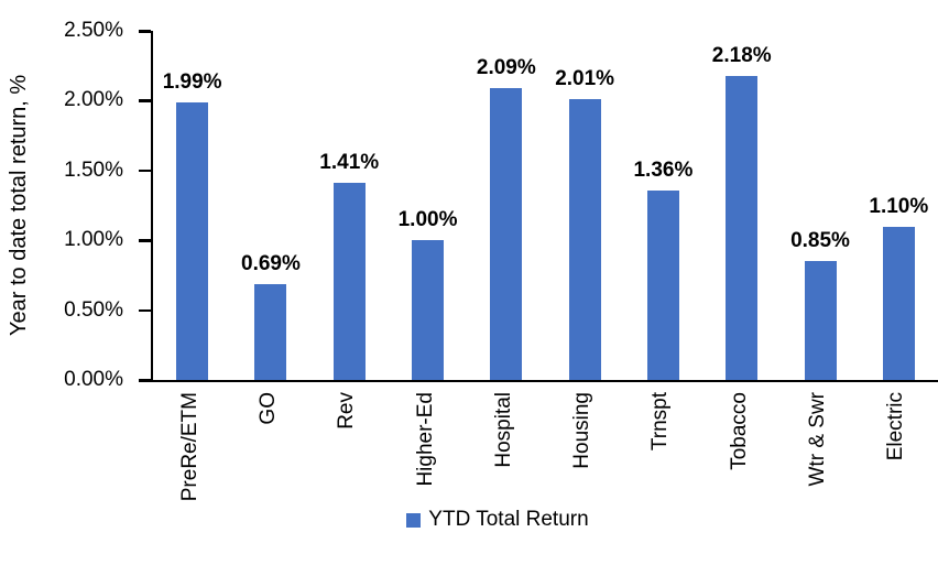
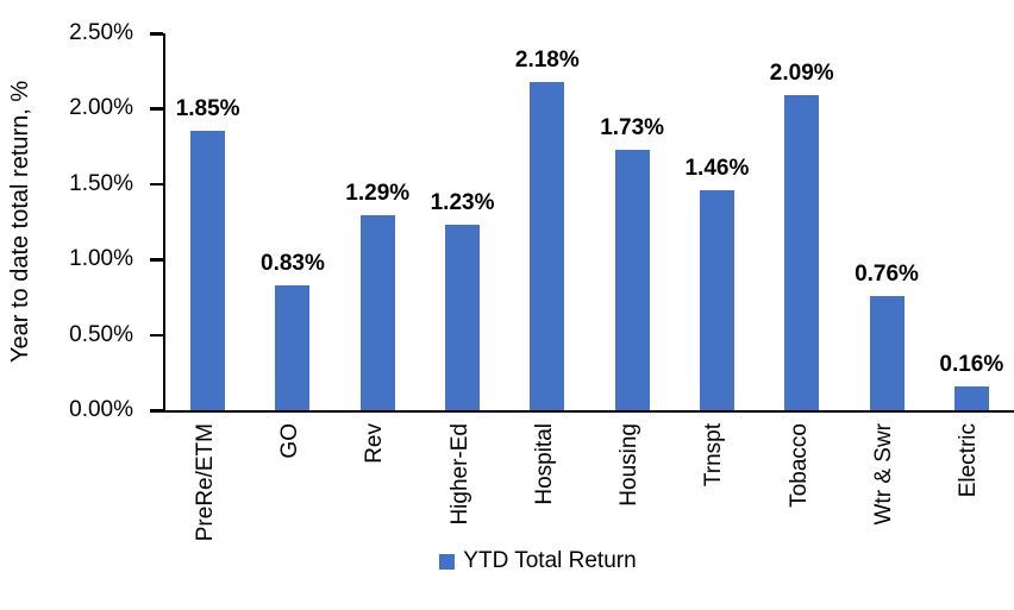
PreRe/ETM: 1.99% -> 1.85%
GO: 0.69% -> 0.83%
Rev: 1.41% -> 1.29%
Higher-Ed: 1.00% -> 1.23%
Hospital: 2.09% -> 2.18%
Housing: 2.01% -> 1.73%
Trnspt: 1.36% -> 1.46%
Tobacco: 2.18% -> 2.09%
Wtr & Swr: 0.85% -> 0.76%
Electric: 1.10% -> 0.16%
